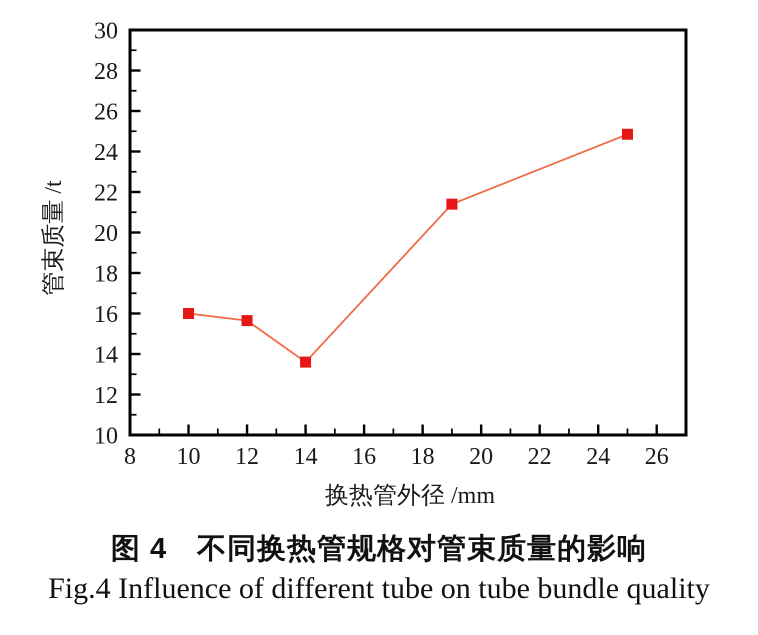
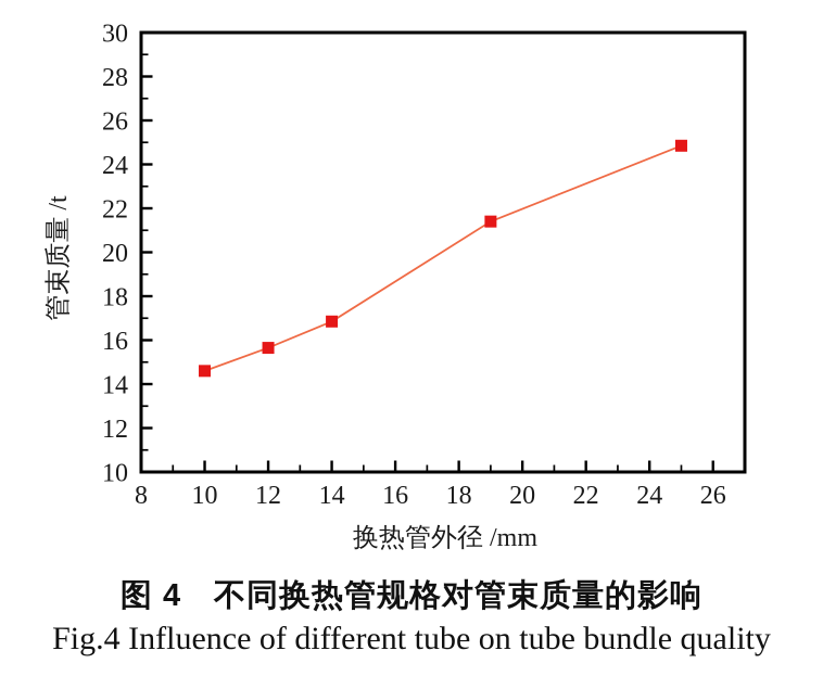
10: 16.0 -> 14.6
14: 13.6 -> 16.9
